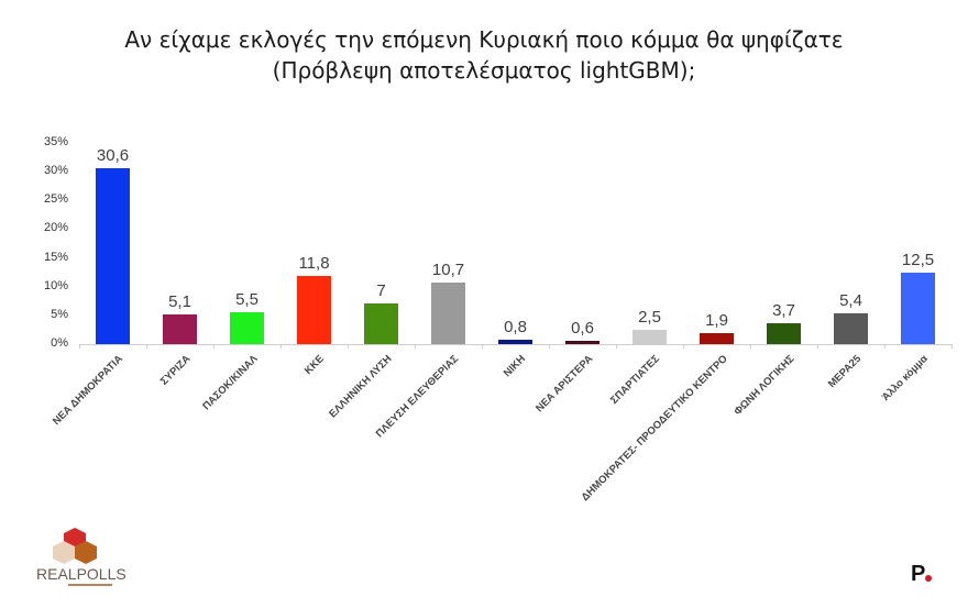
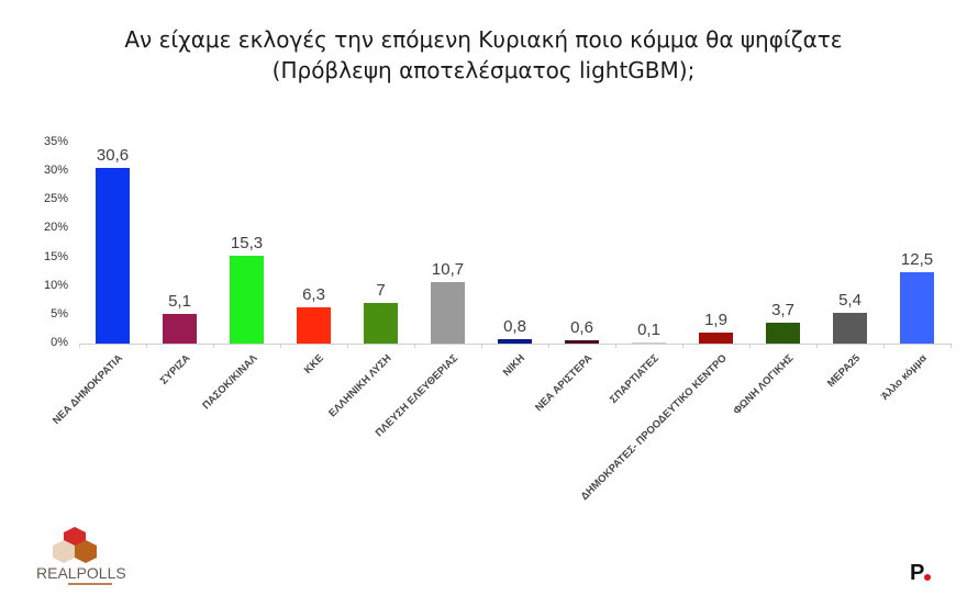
ΠΑΣΟΚ/ΚΙΝΑΛ: 5,5 -> 15,3
ΚΚΕ: 11,8 -> 6,3
ΣΠΑΡΤΙΑΤΕΣ: 2,5 -> 0,1
